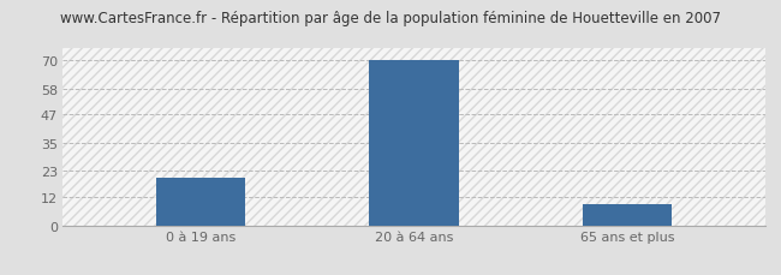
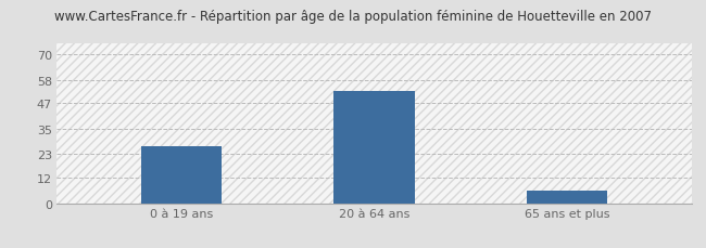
0 à 19 ans: 20 -> 27
20 à 64 ans: 70 -> 53
65 ans et plus: 9 -> 6
